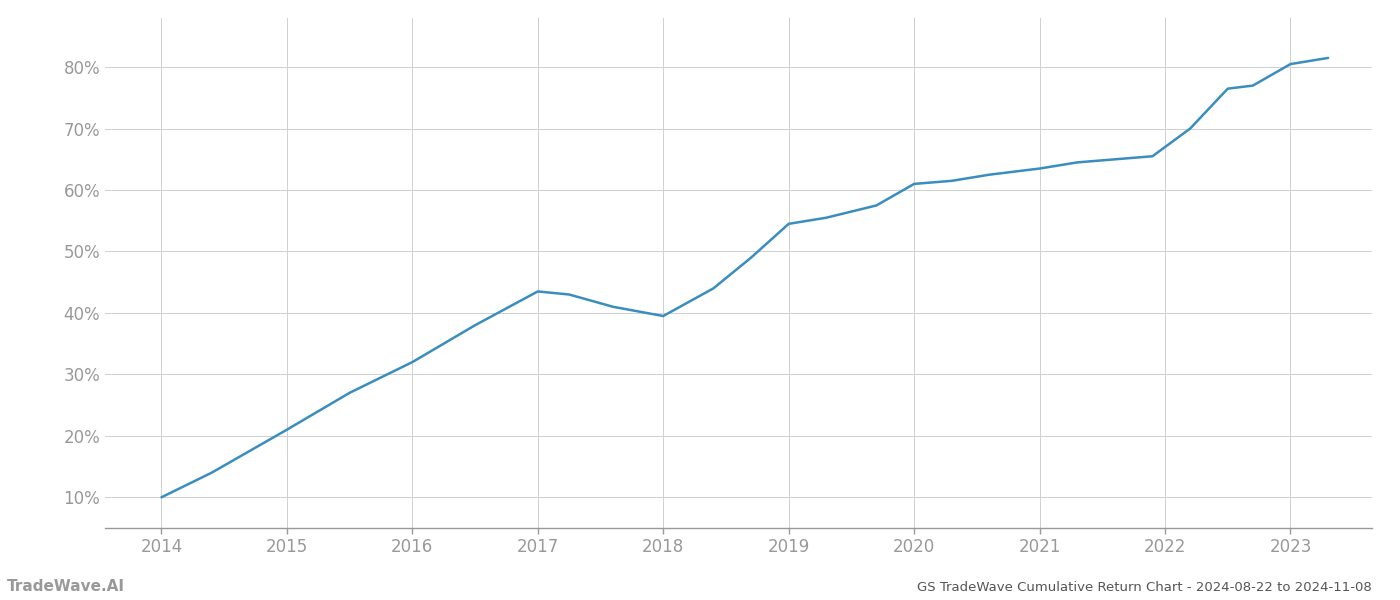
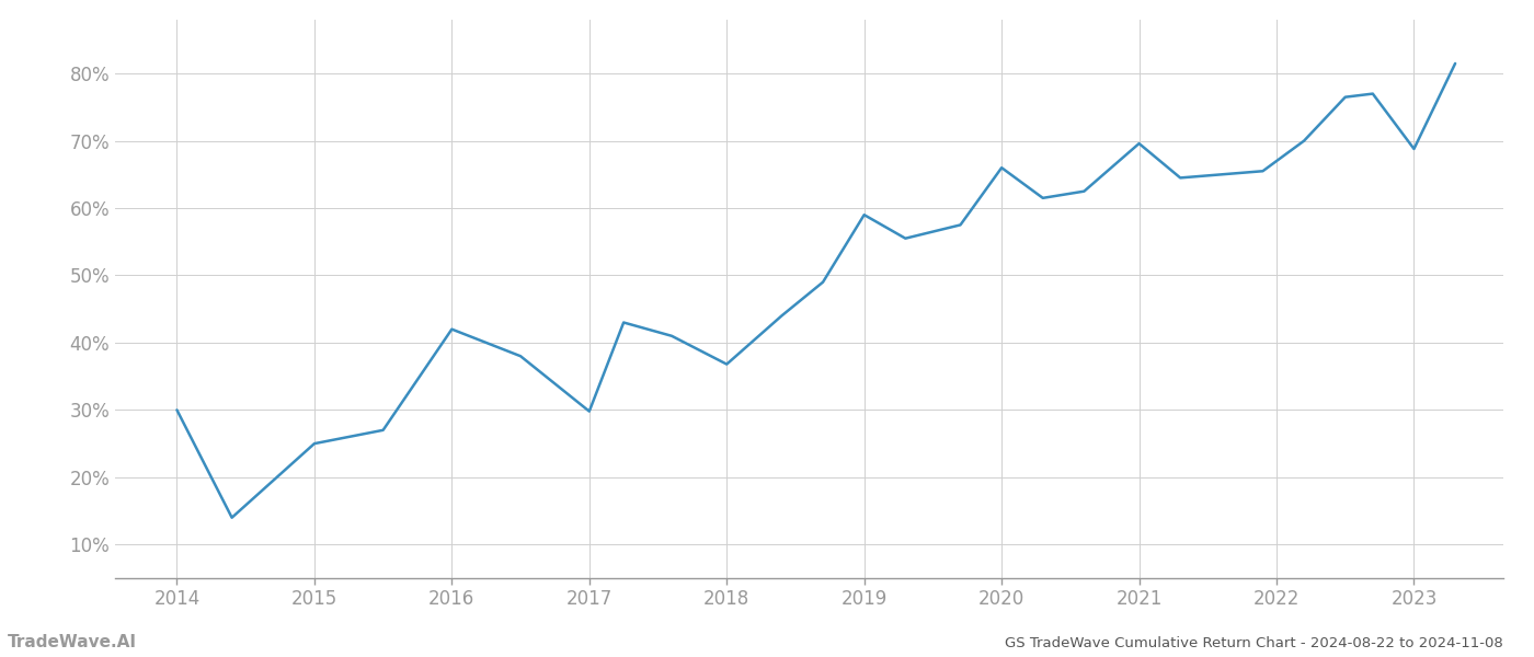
2014: 10.0% -> 30.0%
2015: 21.0% -> 25.0%
2016: 32.0% -> 42.0%
2017: 43.5% -> 29.8%
2018: 39.5% -> 36.8%
2019: 54.5% -> 59.0%
2020: 61.0% -> 66.0%
2021: 63.5% -> 69.6%
2023: 80.5% -> 68.8%
